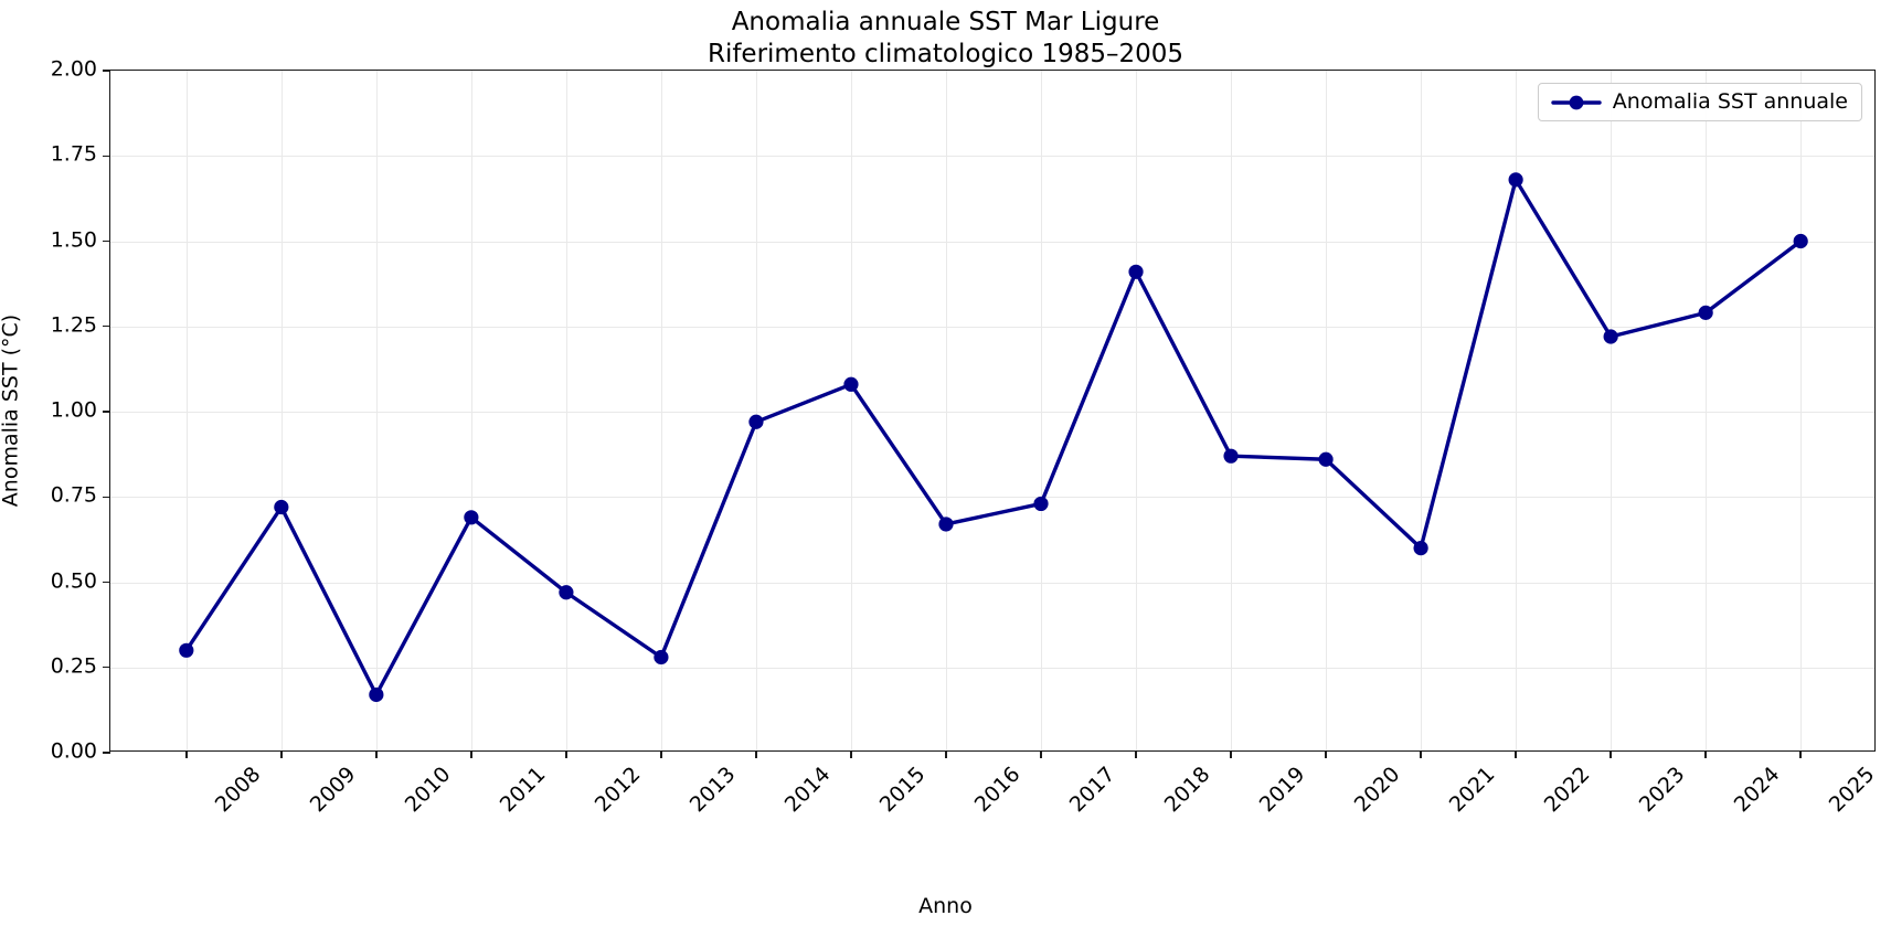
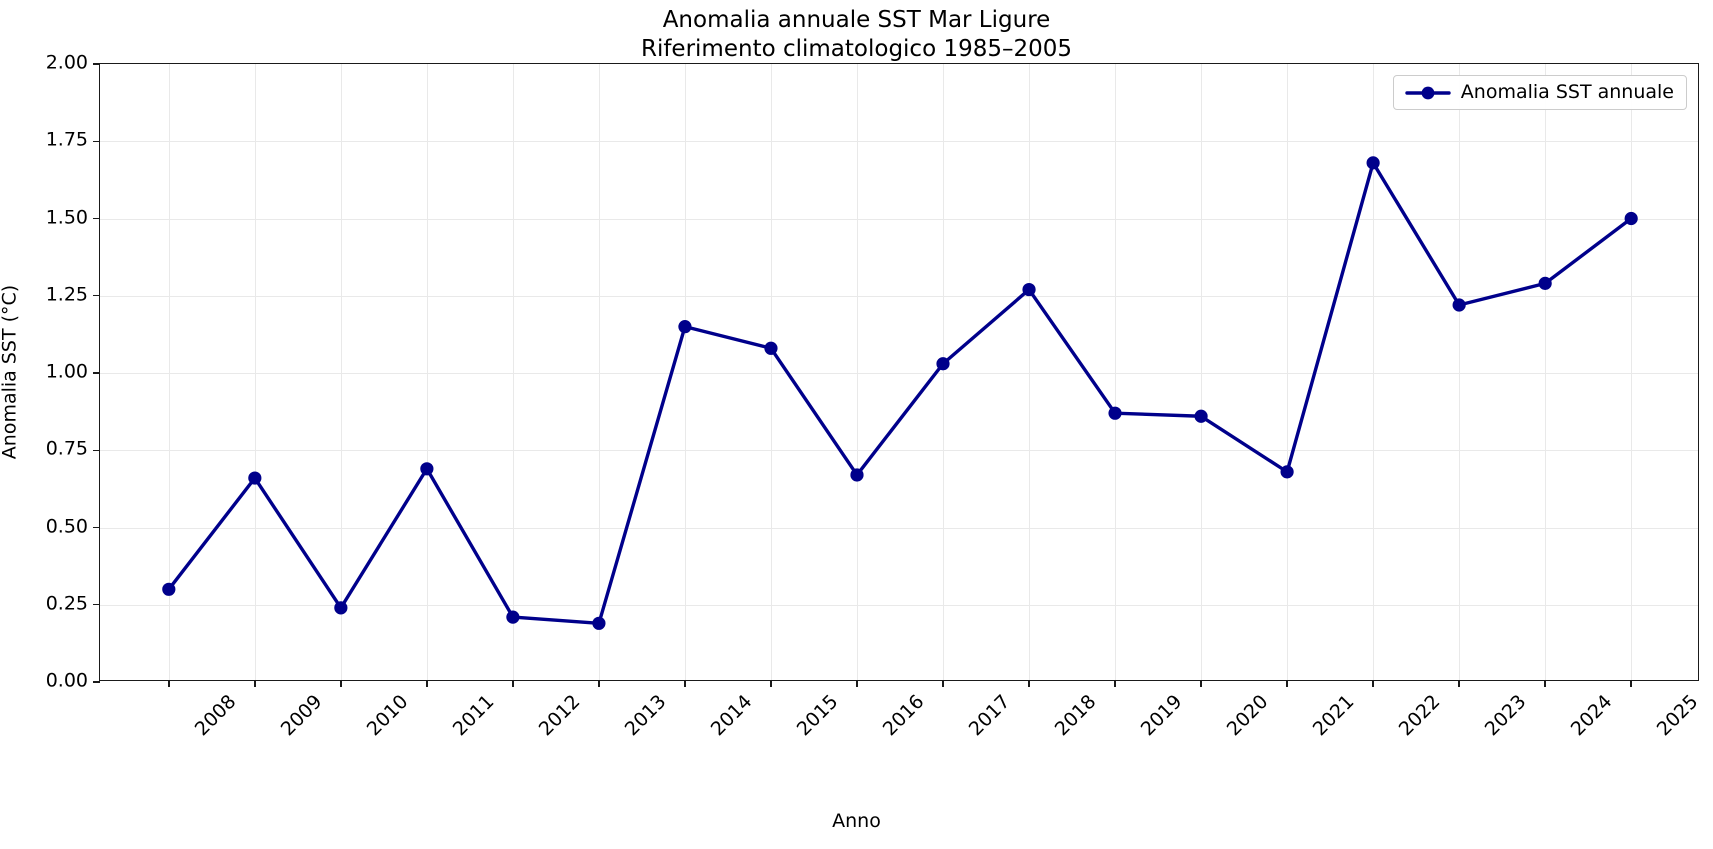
2009: 0.72 -> 0.66
2010: 0.17 -> 0.24
2012: 0.47 -> 0.21
2013: 0.28 -> 0.19
2014: 0.97 -> 1.15
2017: 0.73 -> 1.03
2018: 1.41 -> 1.27
2021: 0.60 -> 0.68
